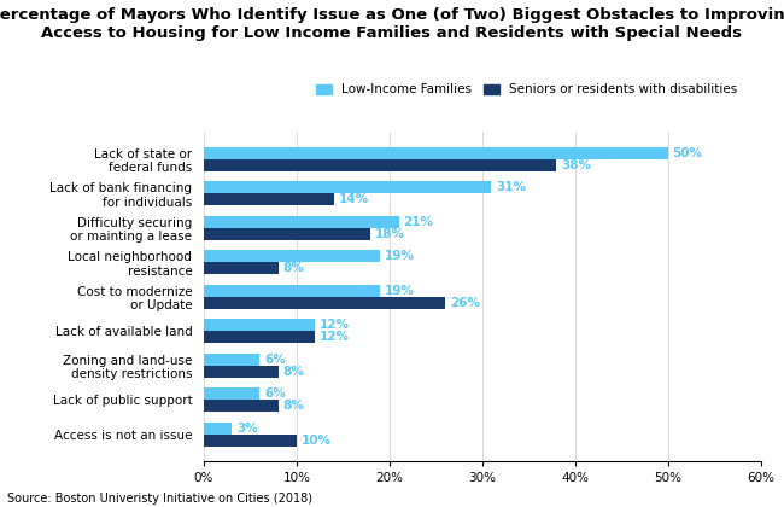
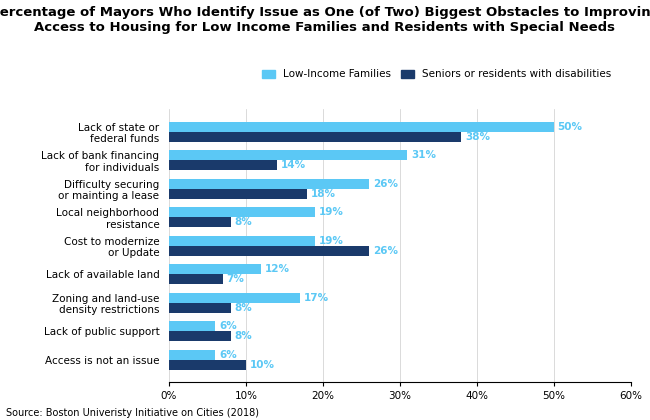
Low-Income Families/Difficulty securing or mainting a lease: 21% -> 26%
Seniors or residents with disabilities/Lack of available land: 12% -> 7%
Low-Income Families/Zoning and land-use density restrictions: 6% -> 17%
Low-Income Families/Access is not an issue: 3% -> 6%
